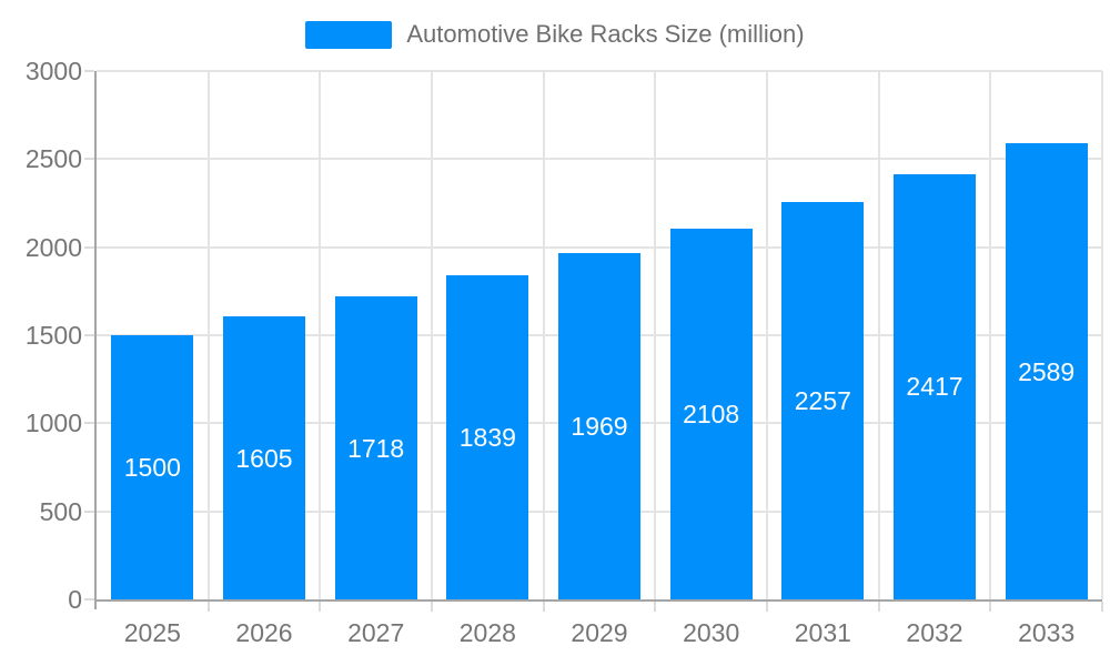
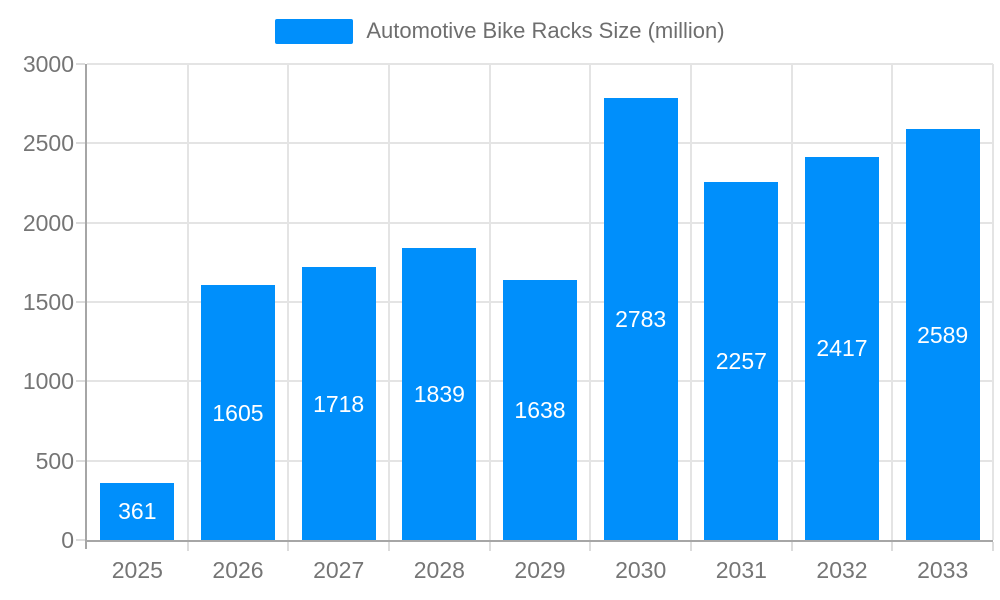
2025: 1500 -> 361
2029: 1969 -> 1638
2030: 2108 -> 2783
